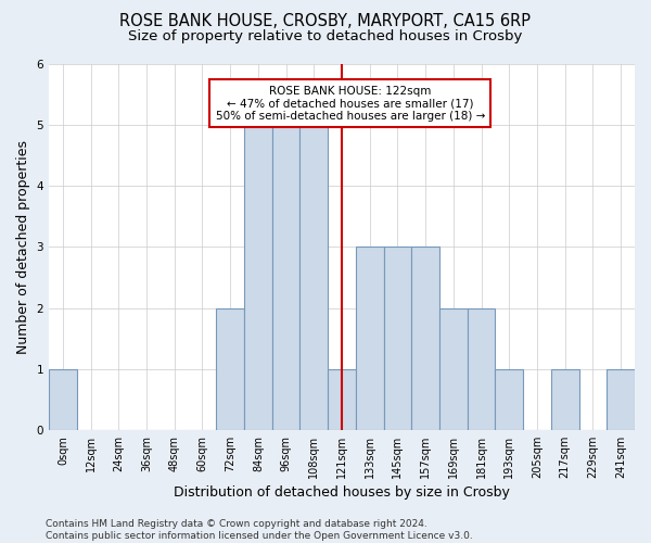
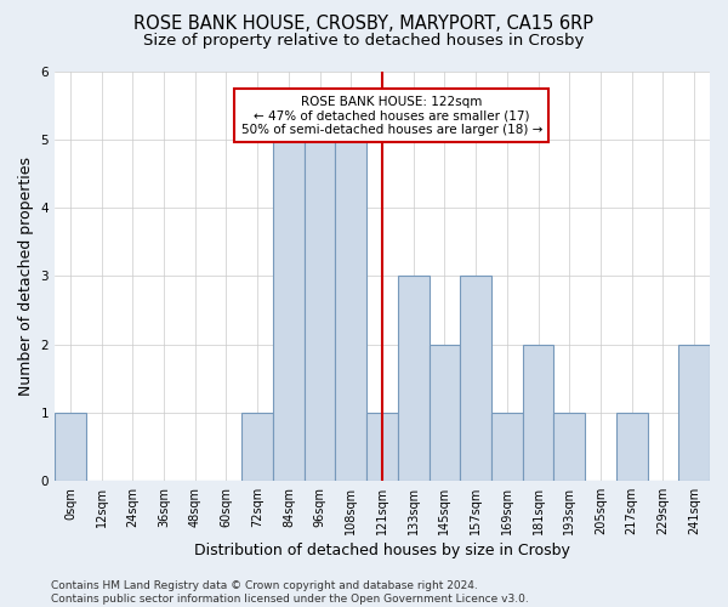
72sqm: 2 -> 1
145sqm: 3 -> 2
169sqm: 2 -> 1
241sqm: 1 -> 2
